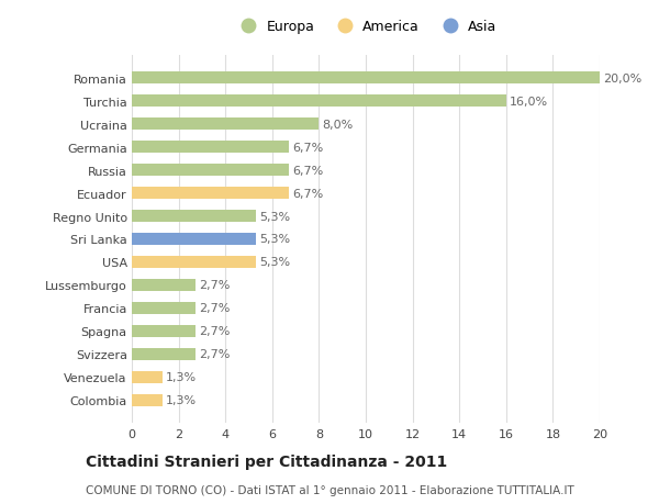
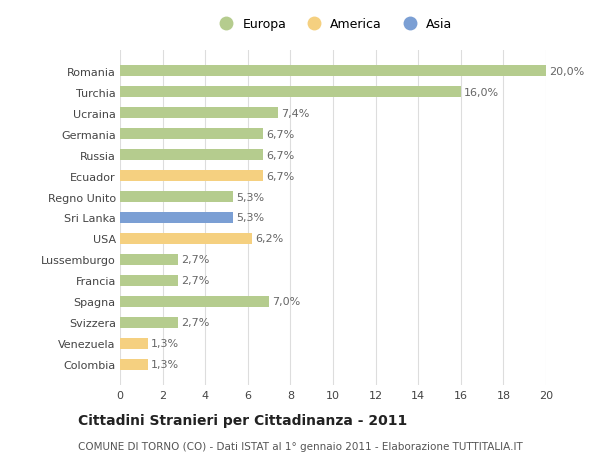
Ucraina: 8,0% -> 7,4%
USA: 5,3% -> 6,2%
Spagna: 2,7% -> 7,0%
